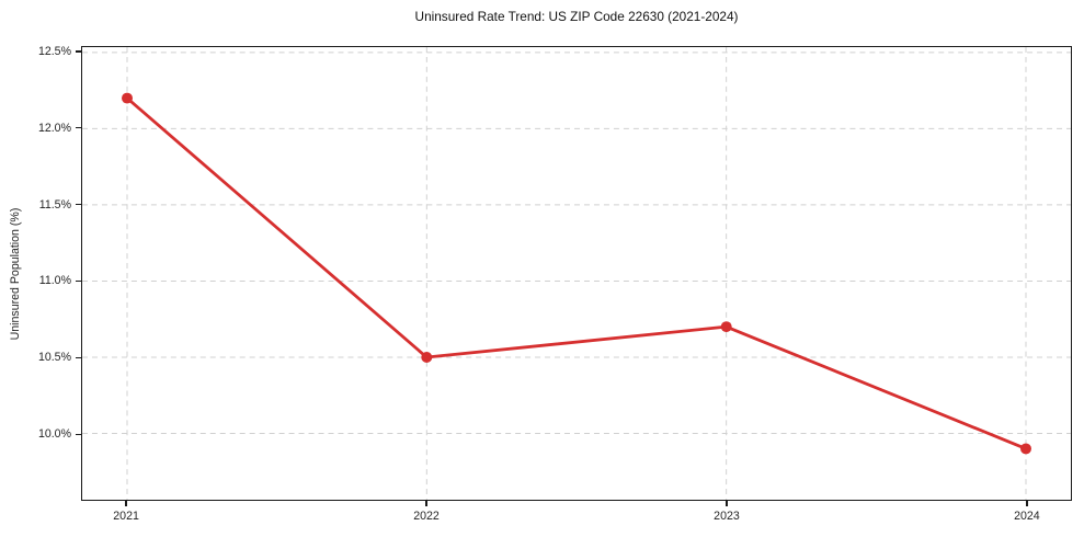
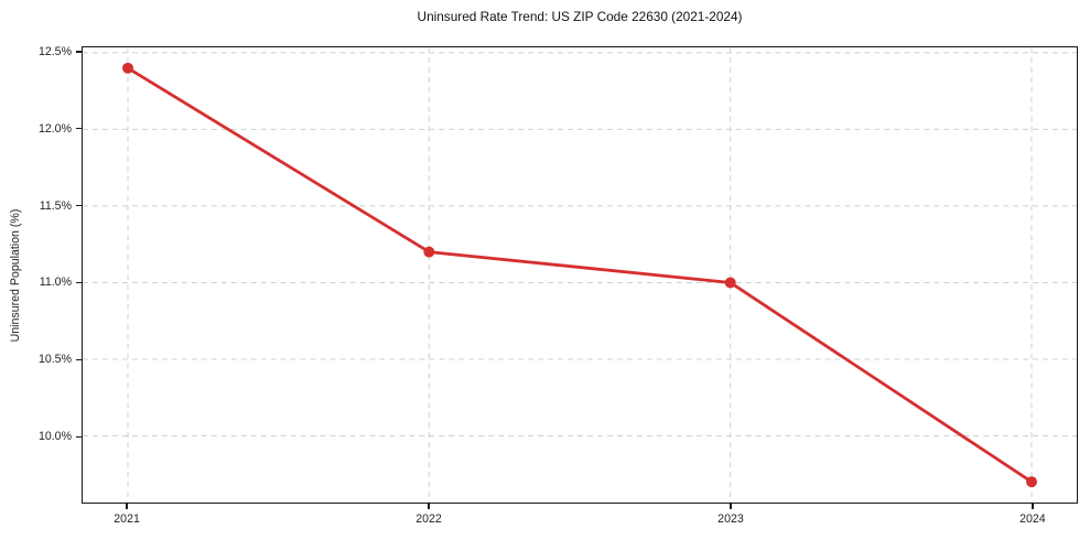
2021: 12.2% -> 12.4%
2022: 10.5% -> 11.2%
2023: 10.7% -> 11.0%
2024: 9.9% -> 9.7%
